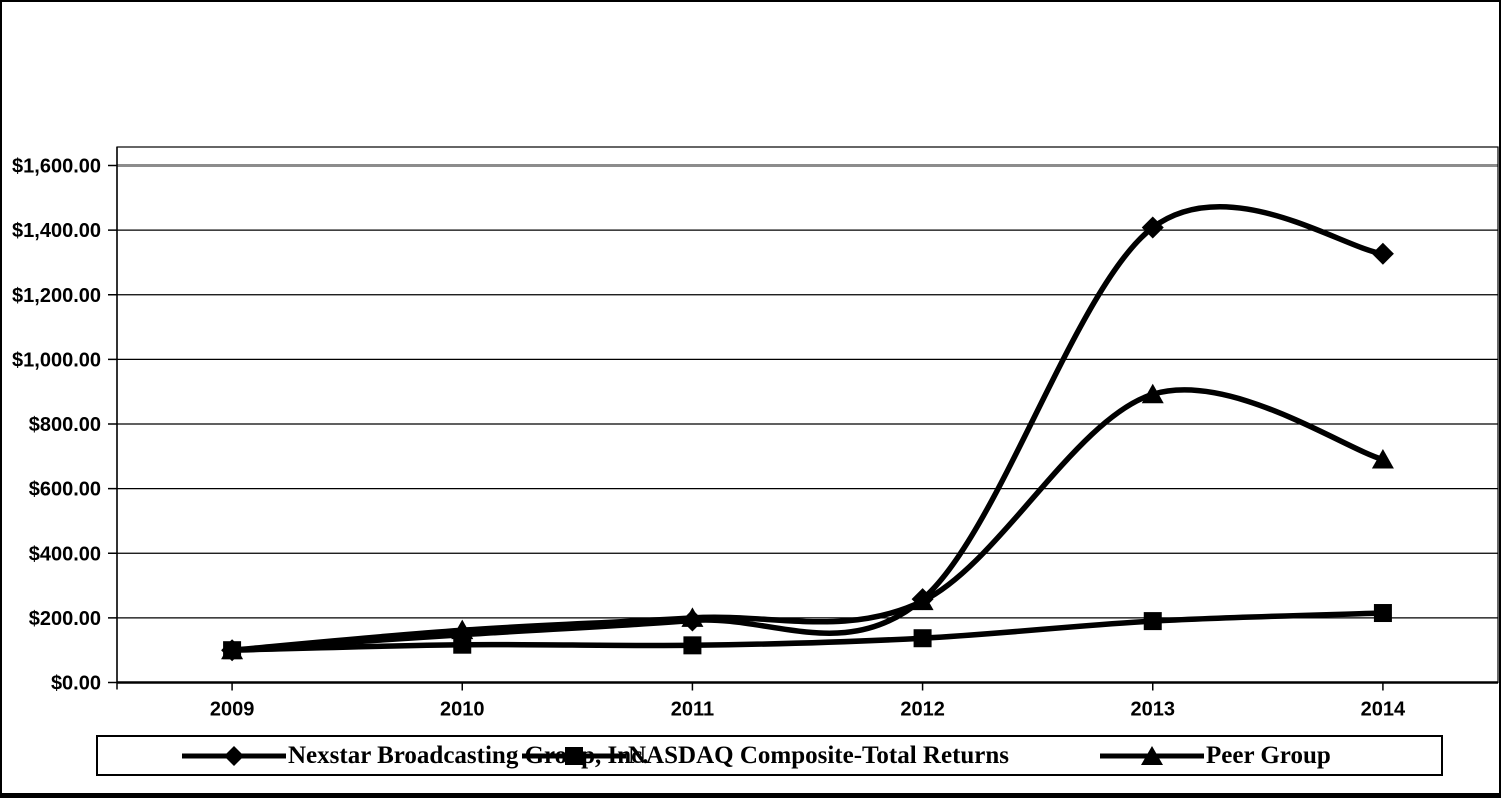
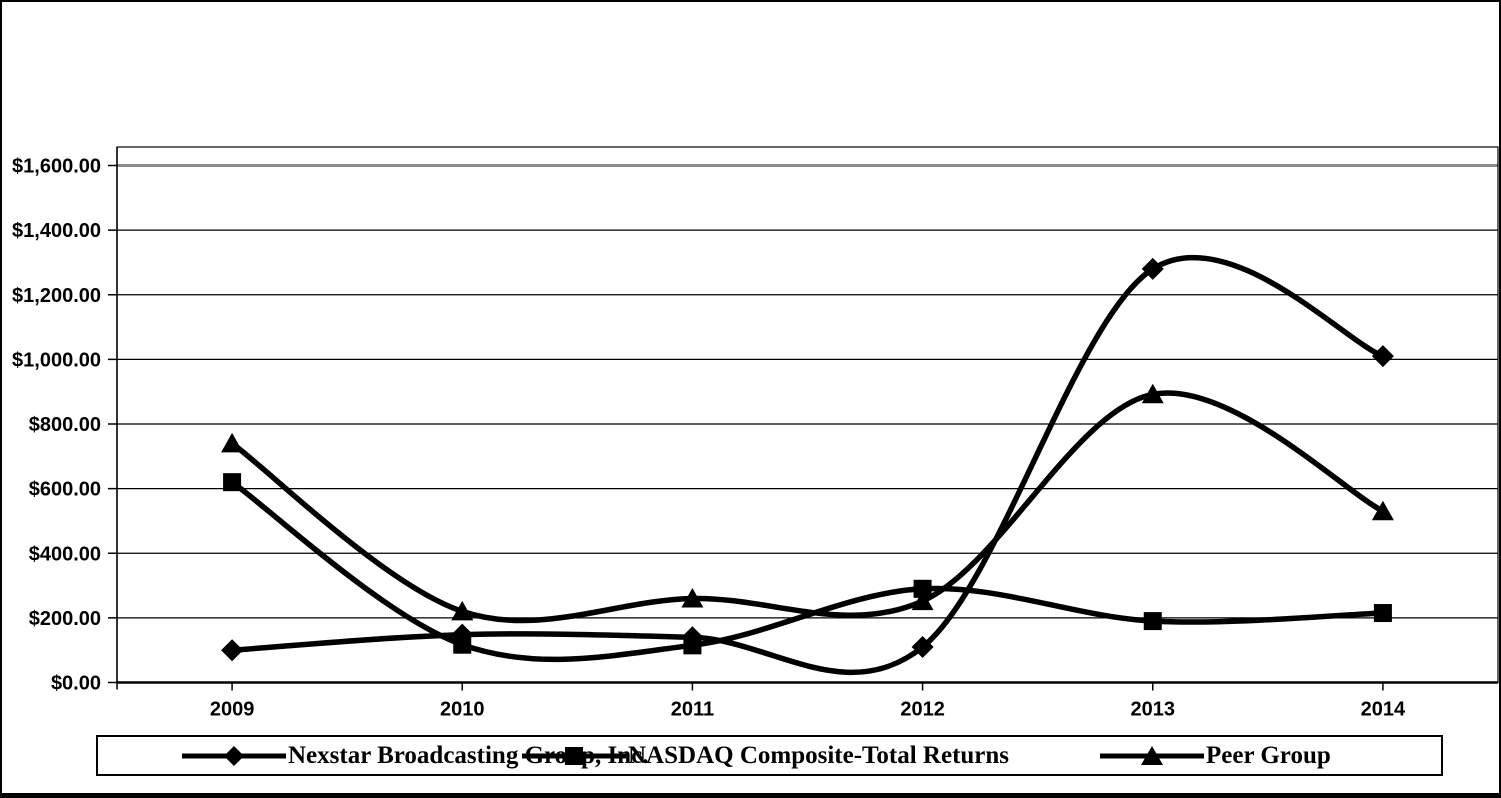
NASDAQ Composite-Total Returns/2009: $100 -> $620
Peer Group/2009: $100 -> $740
Peer Group/2010: $160 -> $220
Nexstar Broadcasting Group, Inc./2011: $190 -> $140
Peer Group/2011: $200 -> $260
Nexstar Broadcasting Group, Inc./2012: $260 -> $110
NASDAQ Composite-Total Returns/2012: $140 -> $290
Nexstar Broadcasting Group, Inc./2013: $1410 -> $1280
Nexstar Broadcasting Group, Inc./2014: $1330 -> $1010
Peer Group/2014: $690 -> $530
